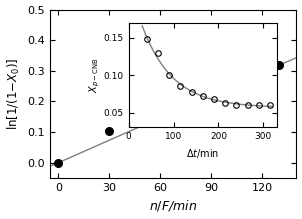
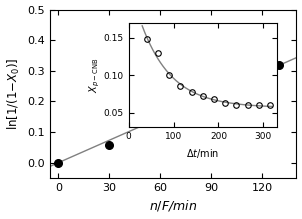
30: 0.105 -> 0.057
